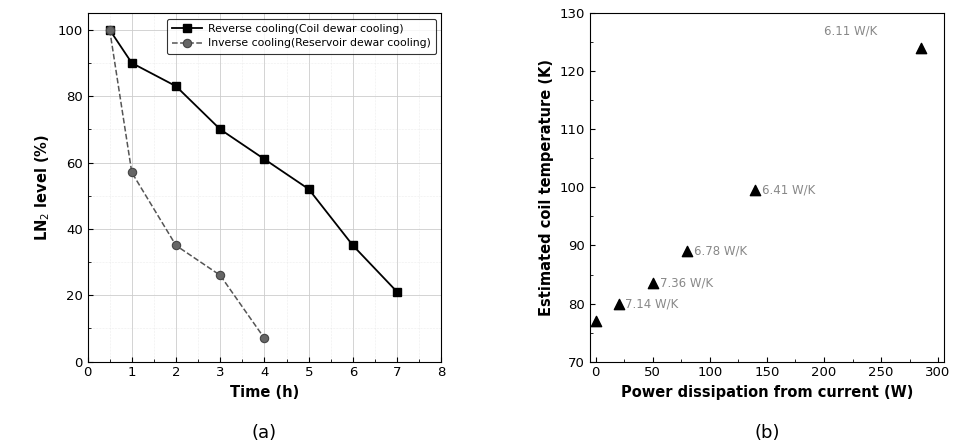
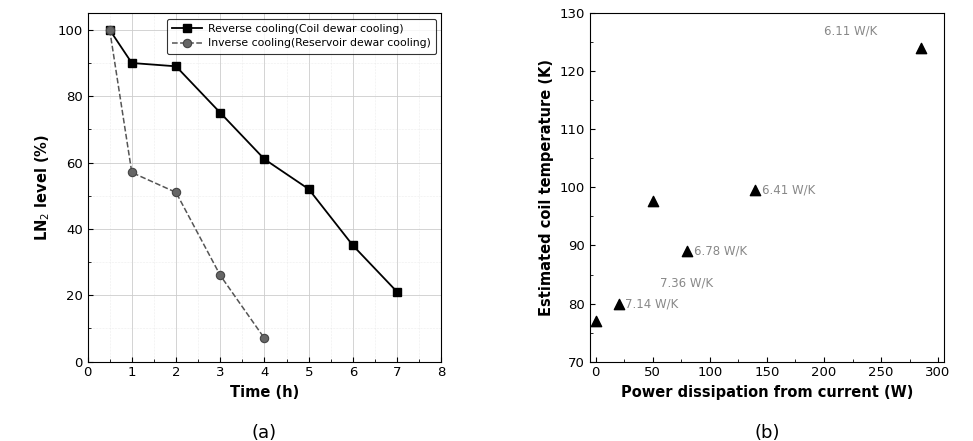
Reverse cooling(Coil dewar cooling)/2: 83 -> 89
Inverse cooling(Reservoir dewar cooling)/2: 35 -> 51
Reverse cooling(Coil dewar cooling)/3: 70 -> 75
50: 83.5 -> 97.6
